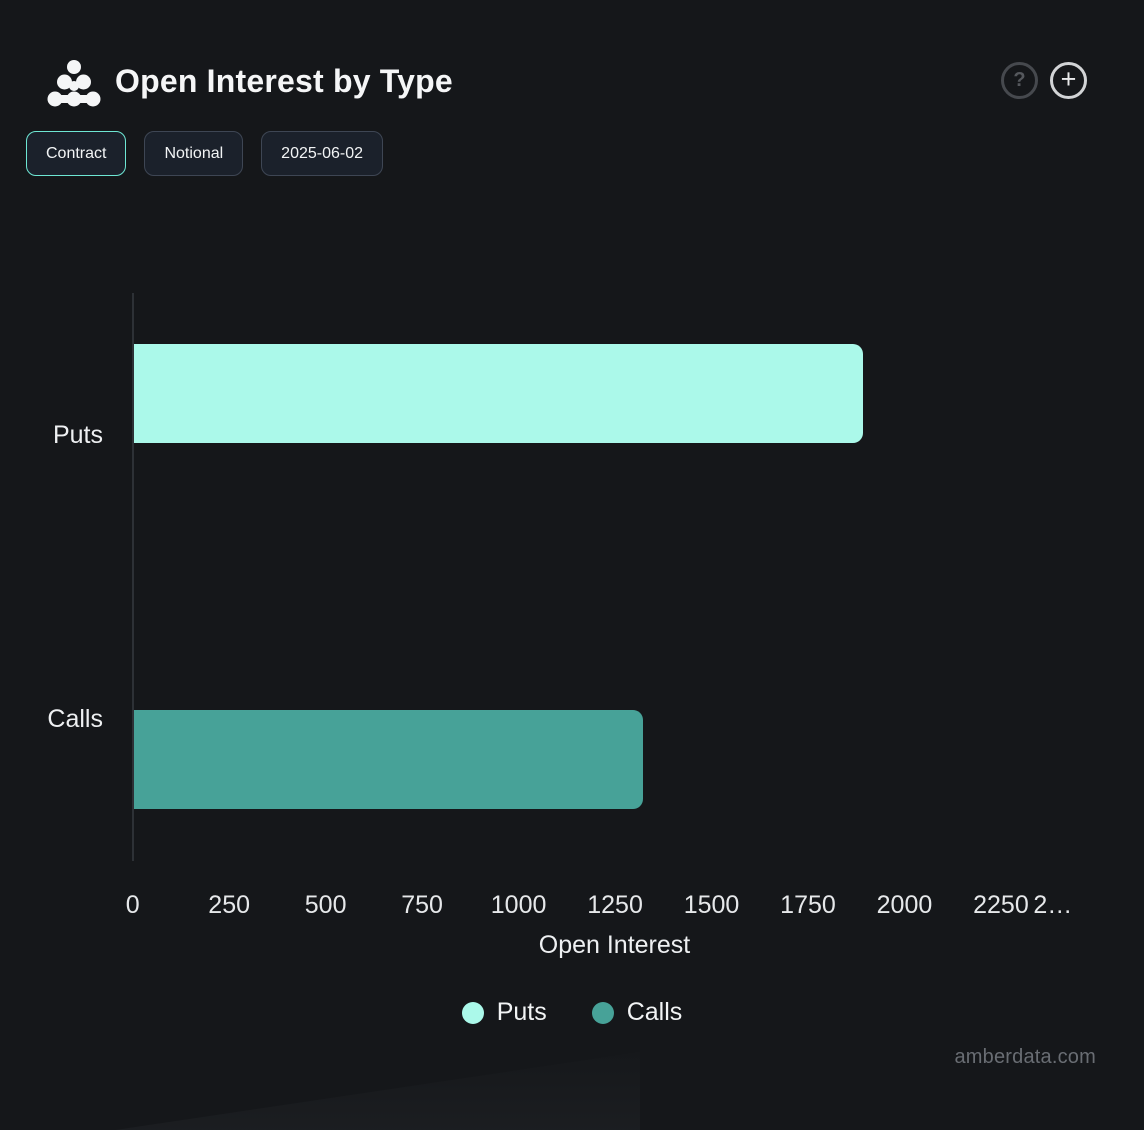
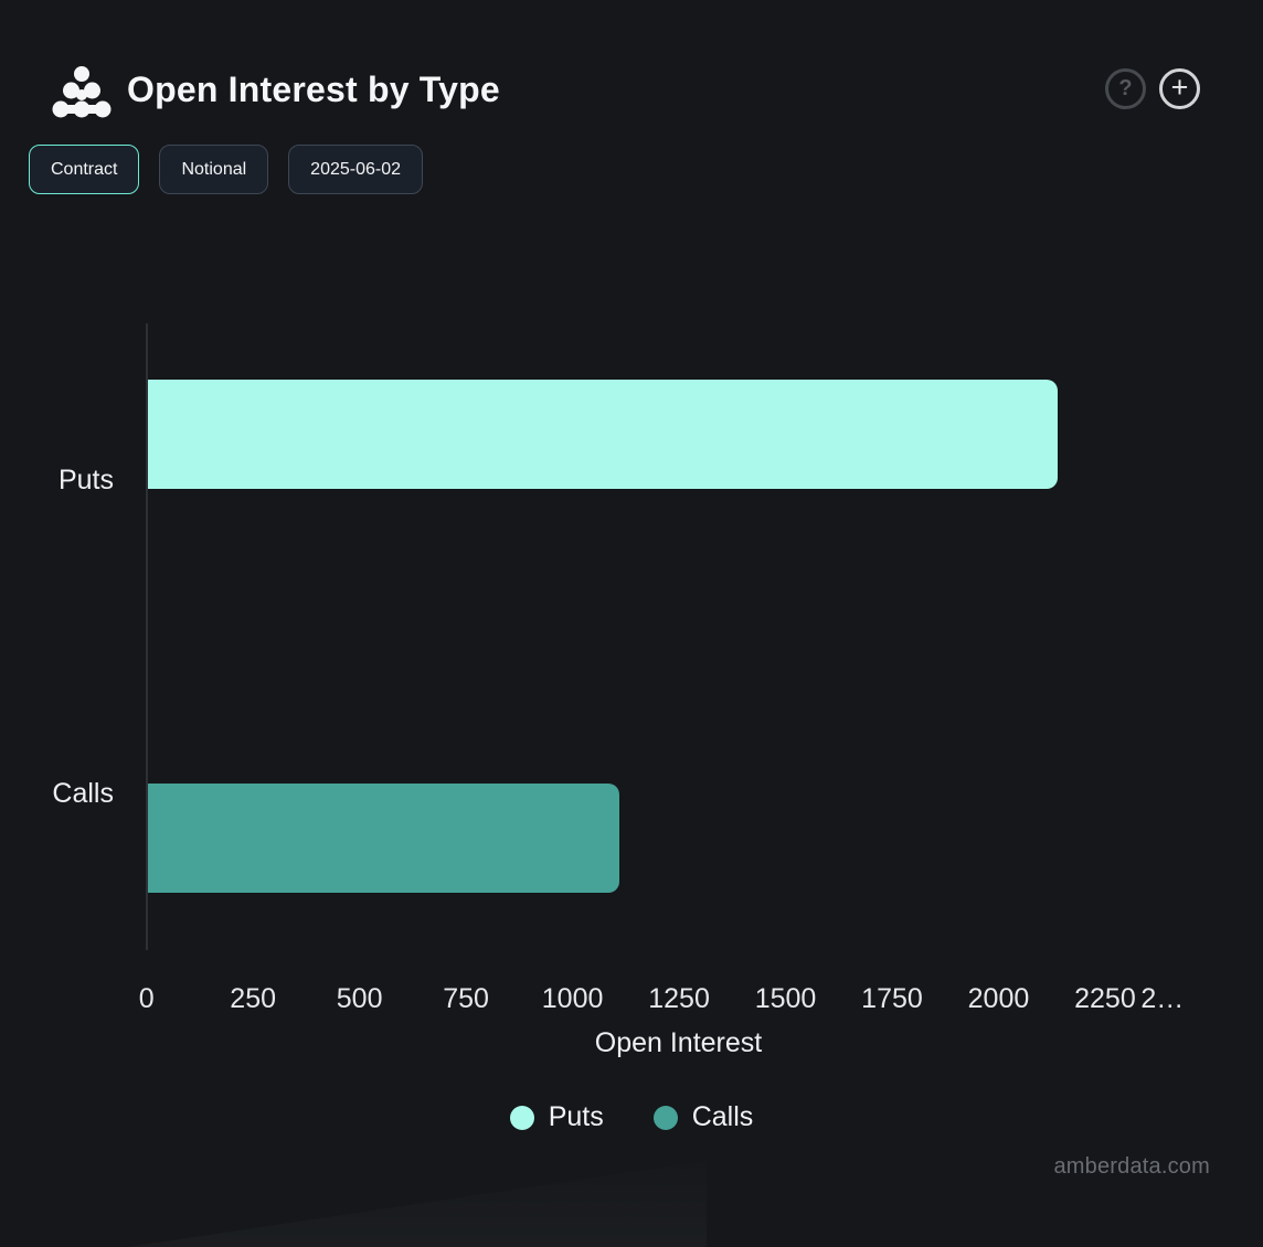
Puts/Puts: 1890 -> 2140
Calls/Calls: 1320 -> 1110
